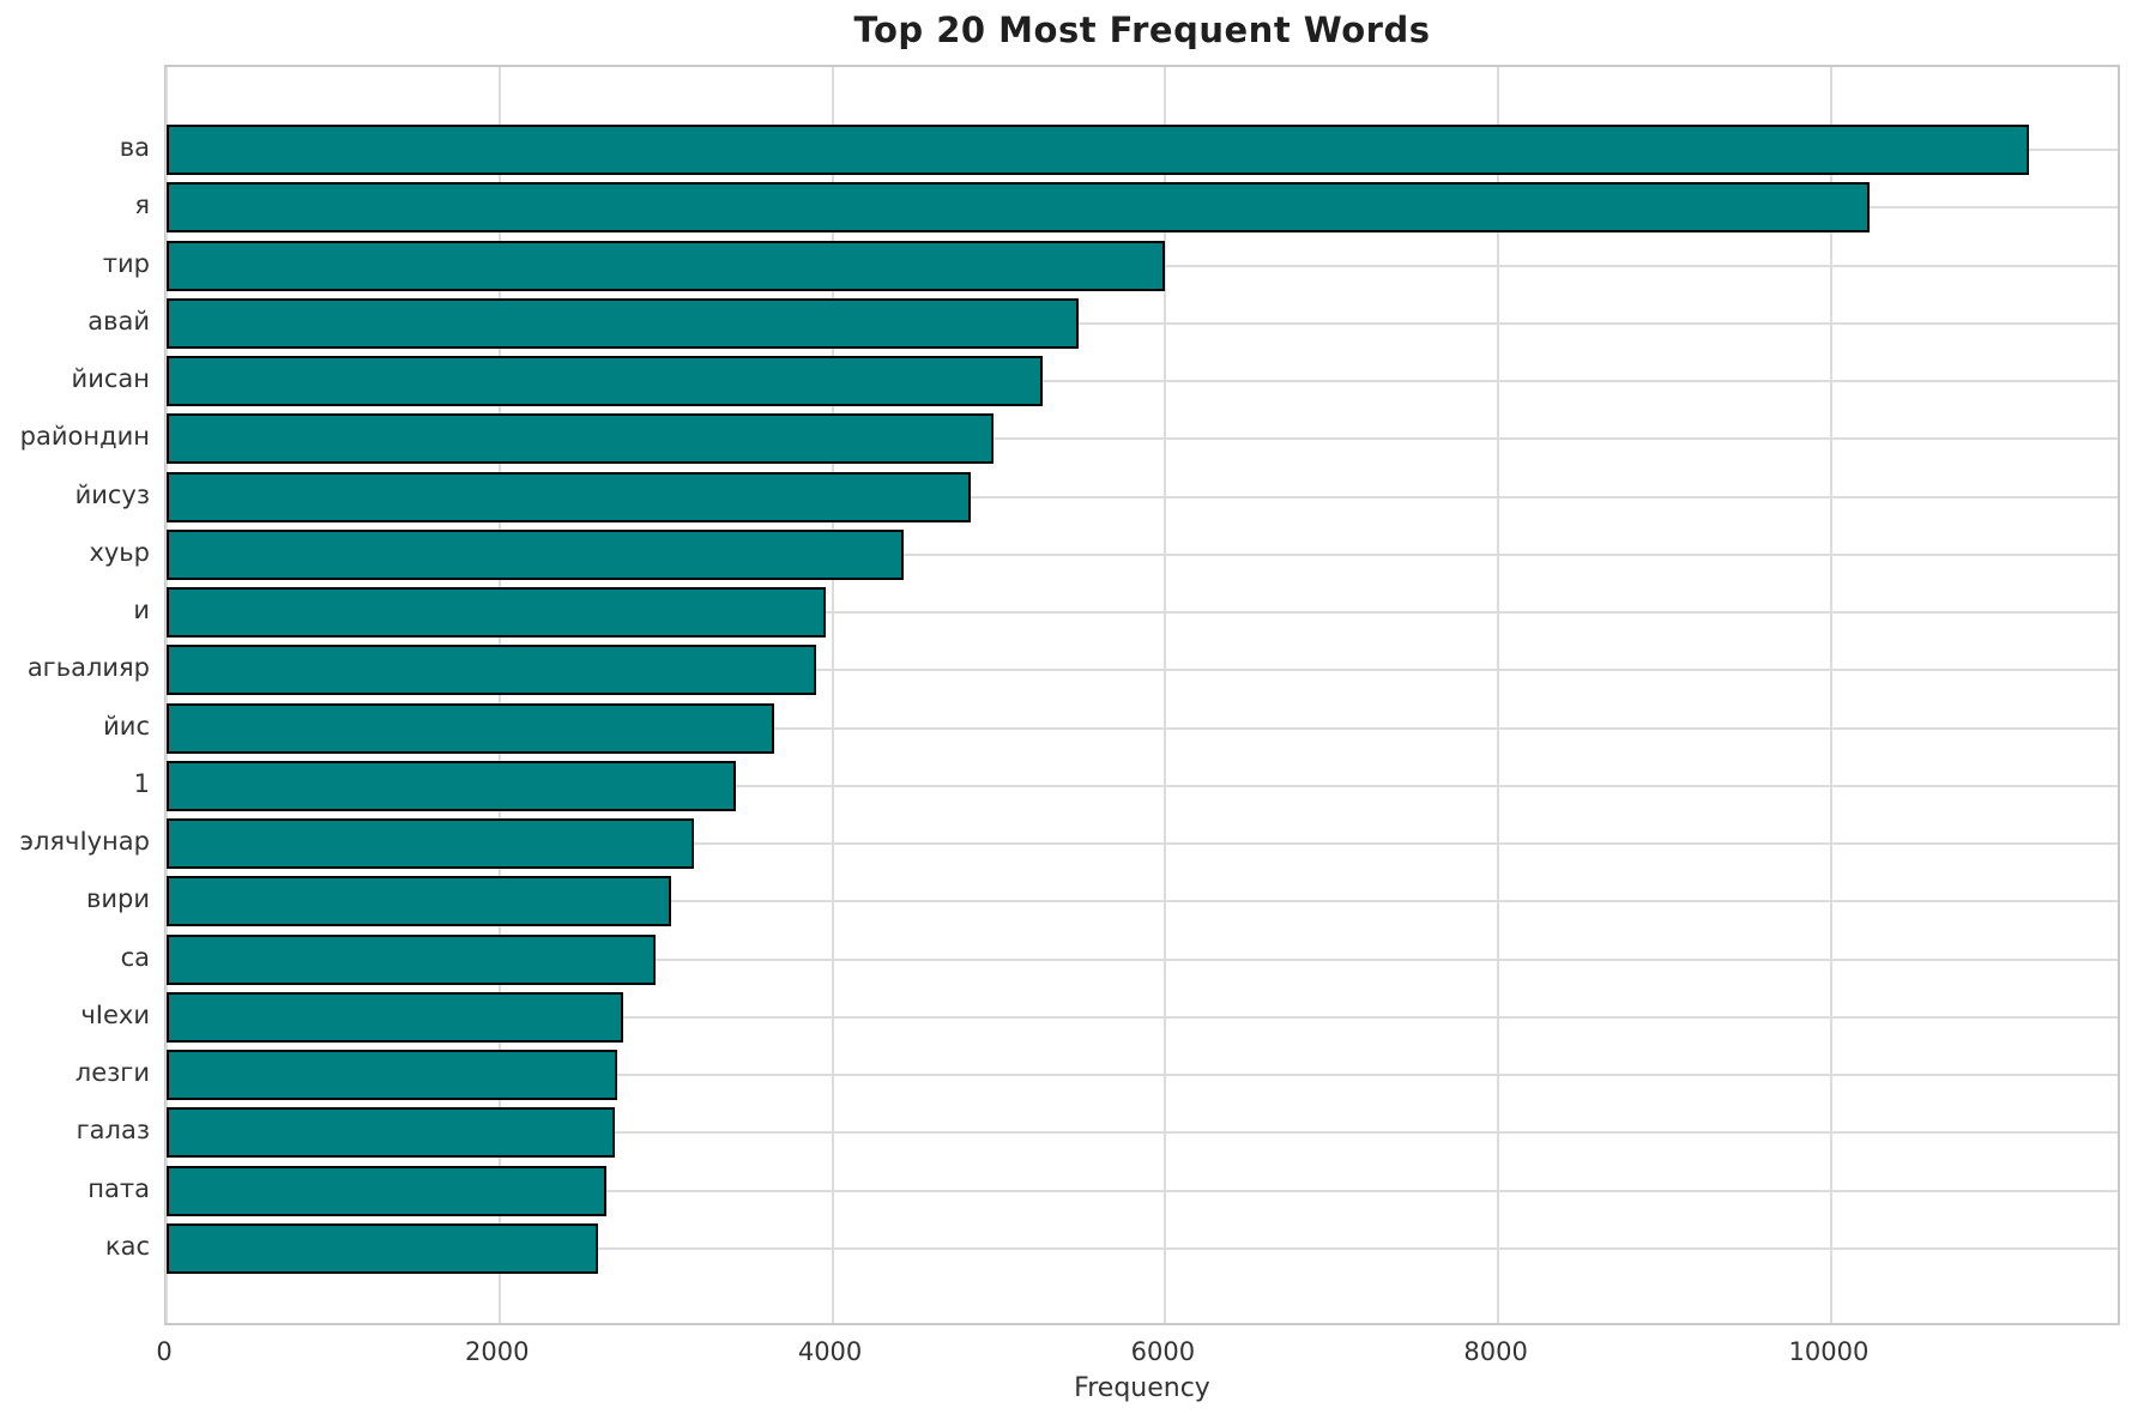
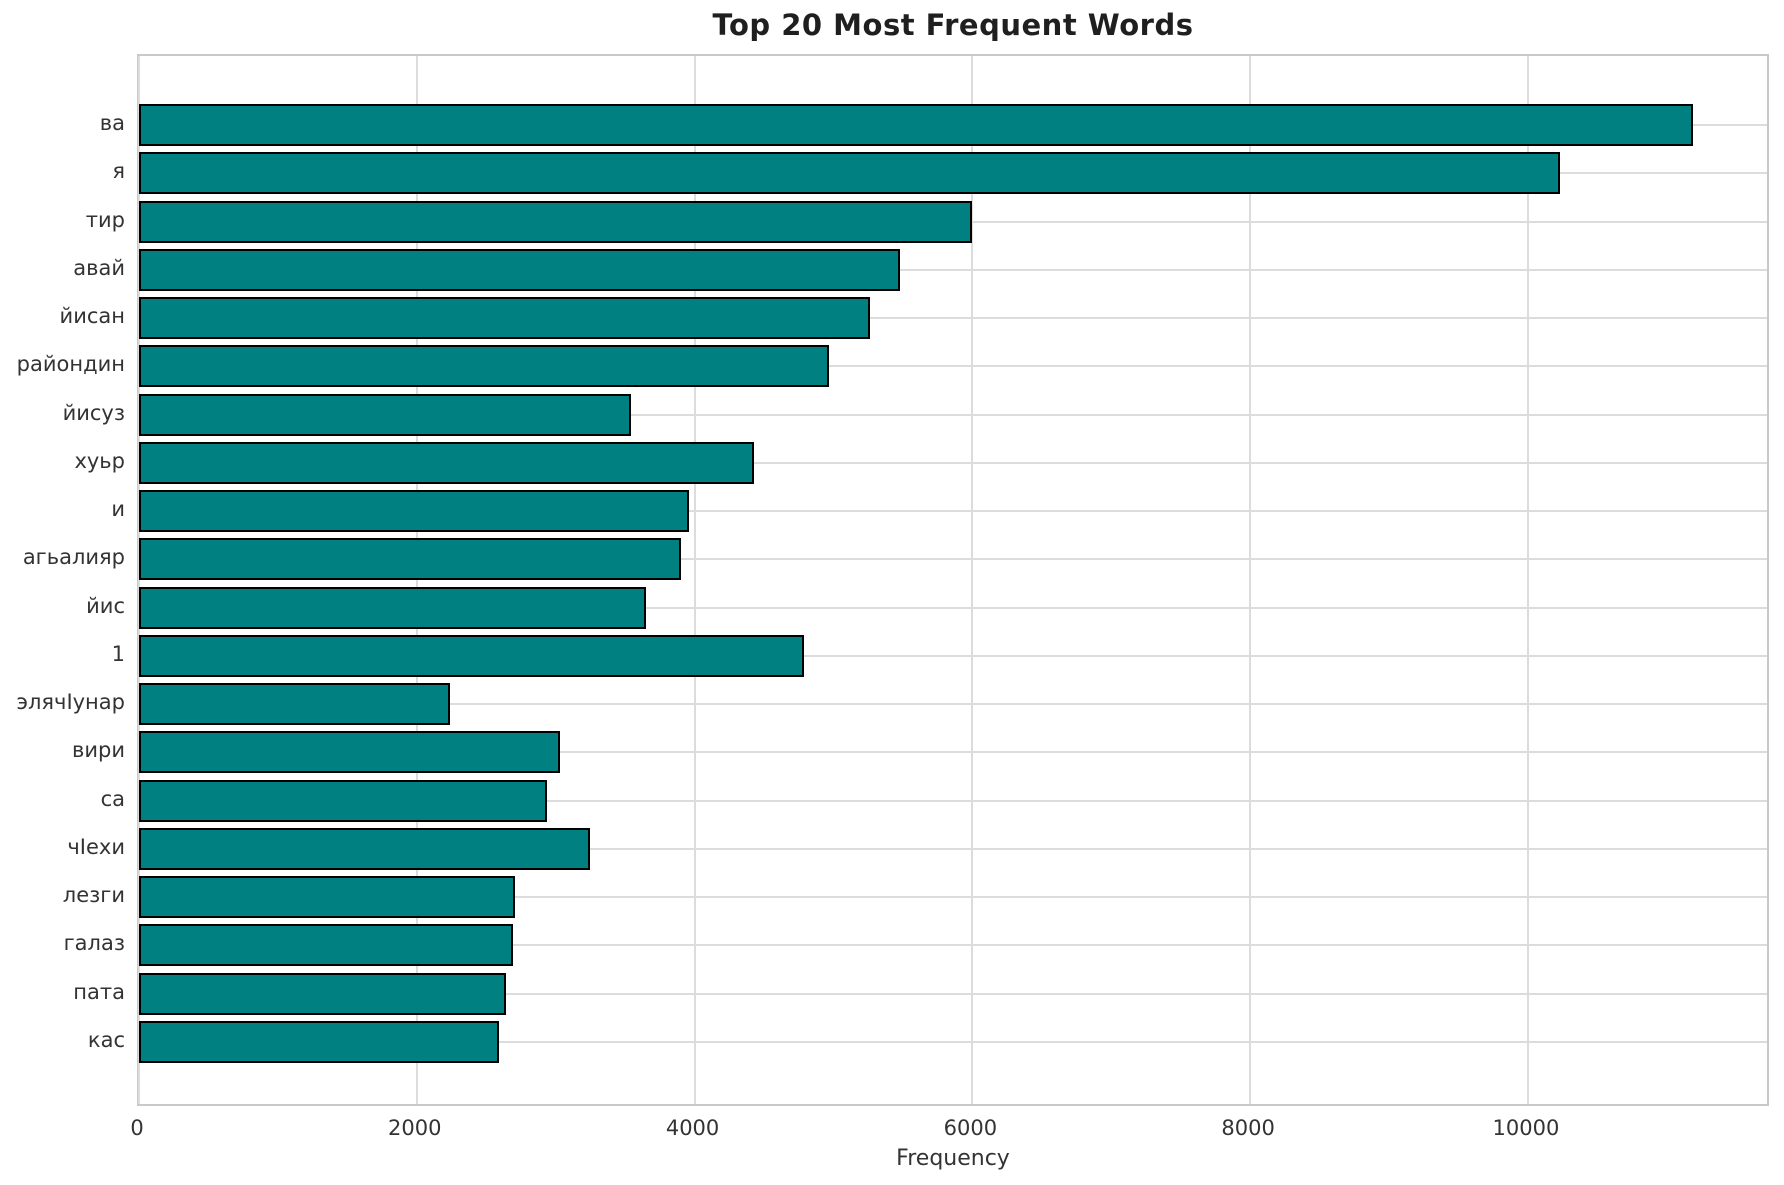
йисуз: 4830 -> 3540
1: 3420 -> 4790
элячIунар: 3170 -> 2240
чIехи: 2740 -> 3250
